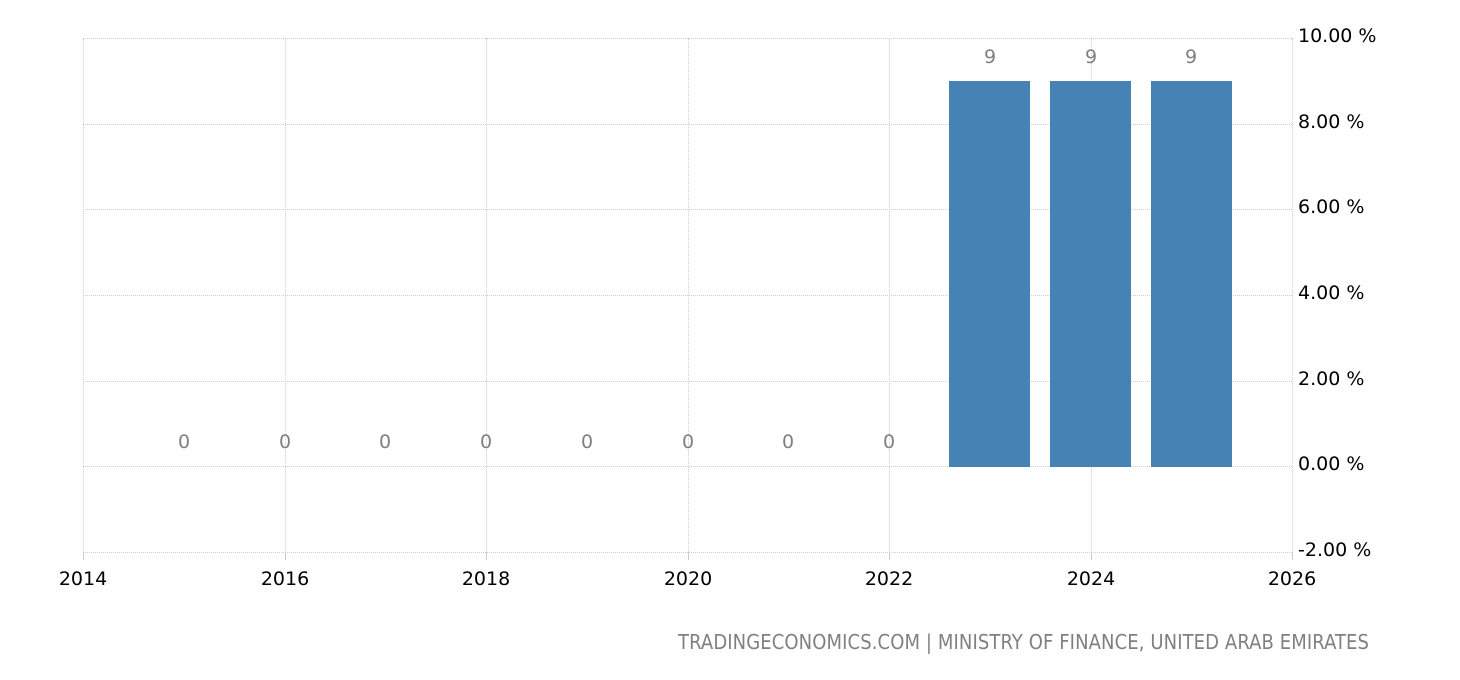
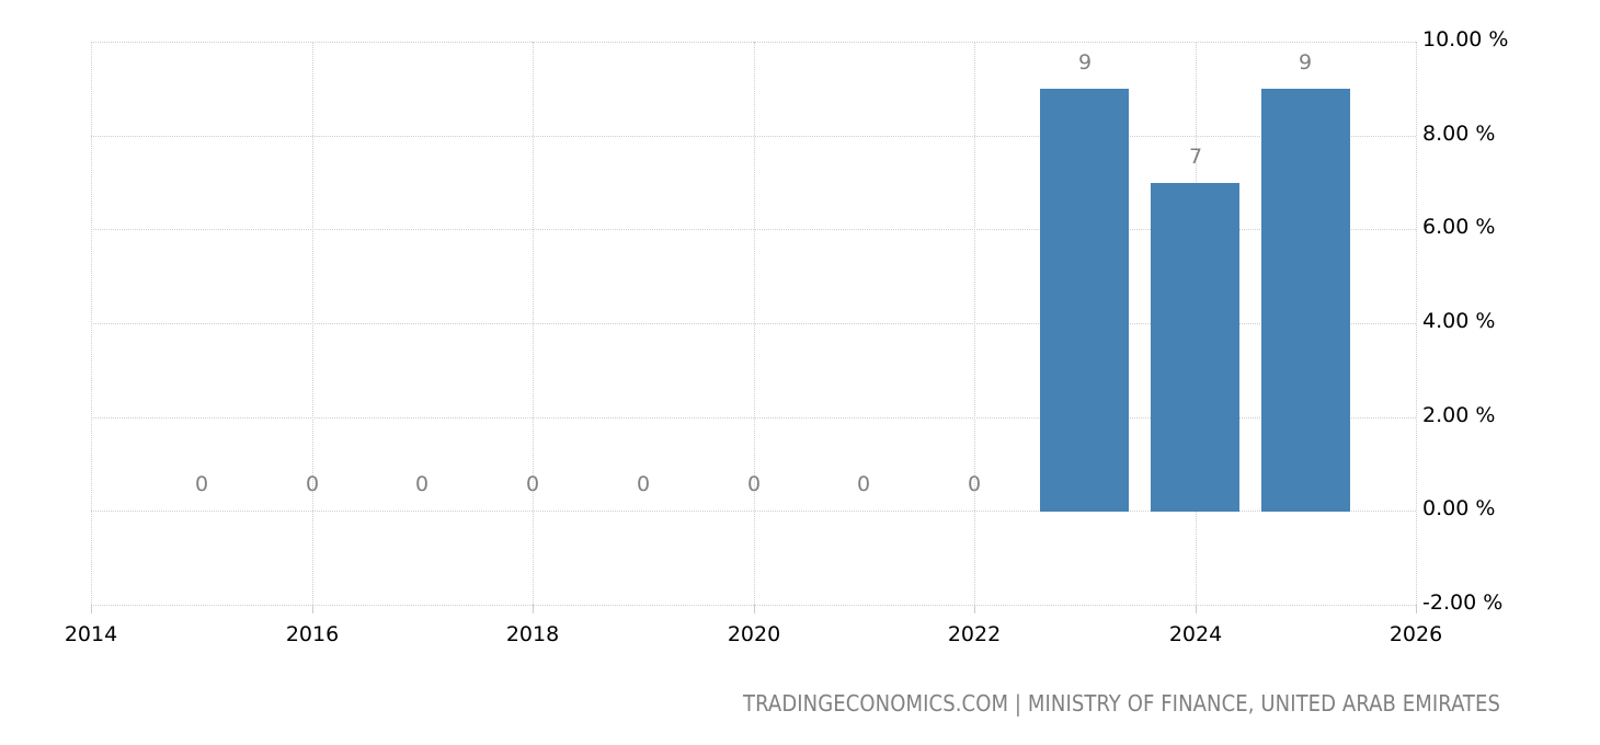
2024: 9 -> 7
